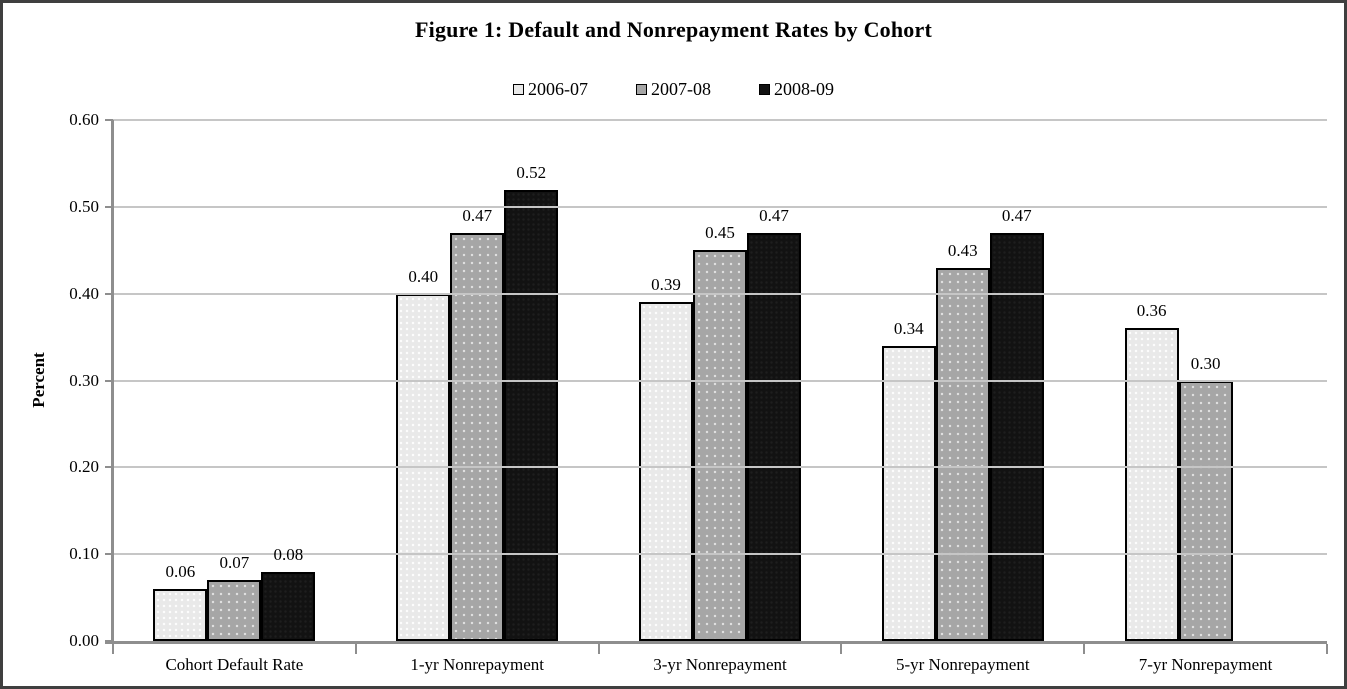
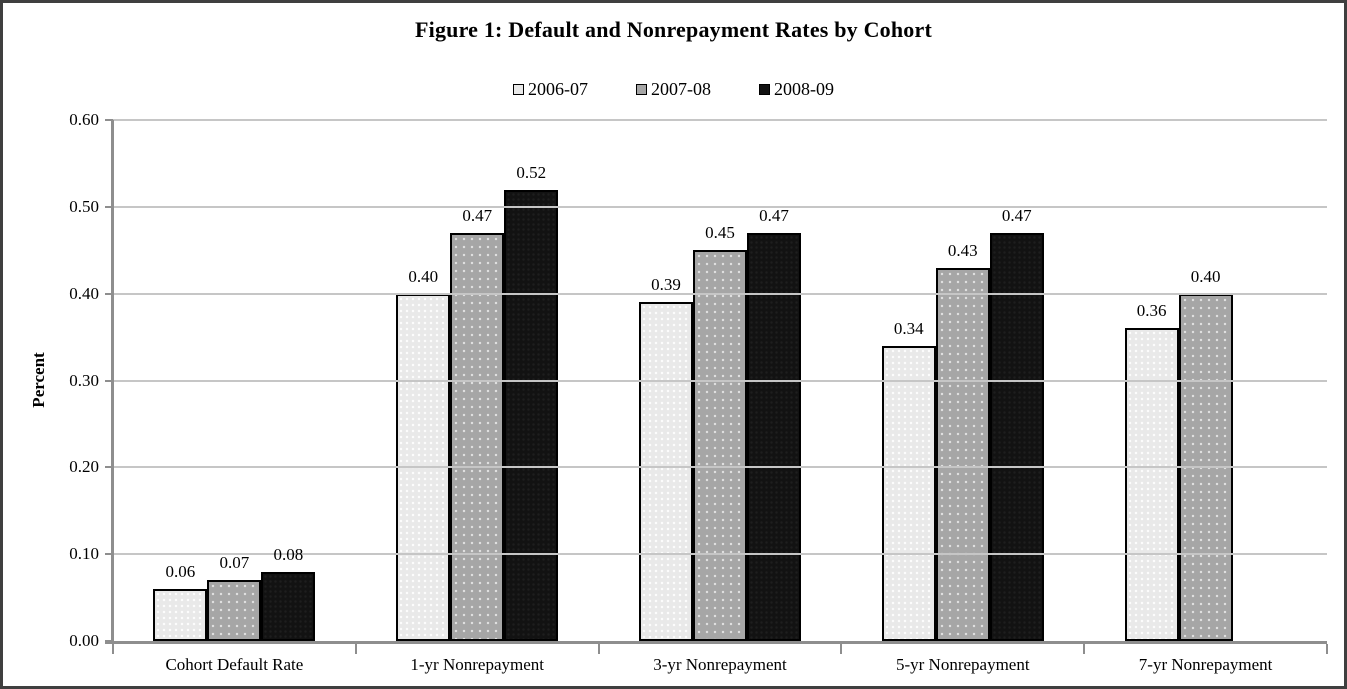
2007-08/7-yr Nonrepayment: 0.30 -> 0.40
